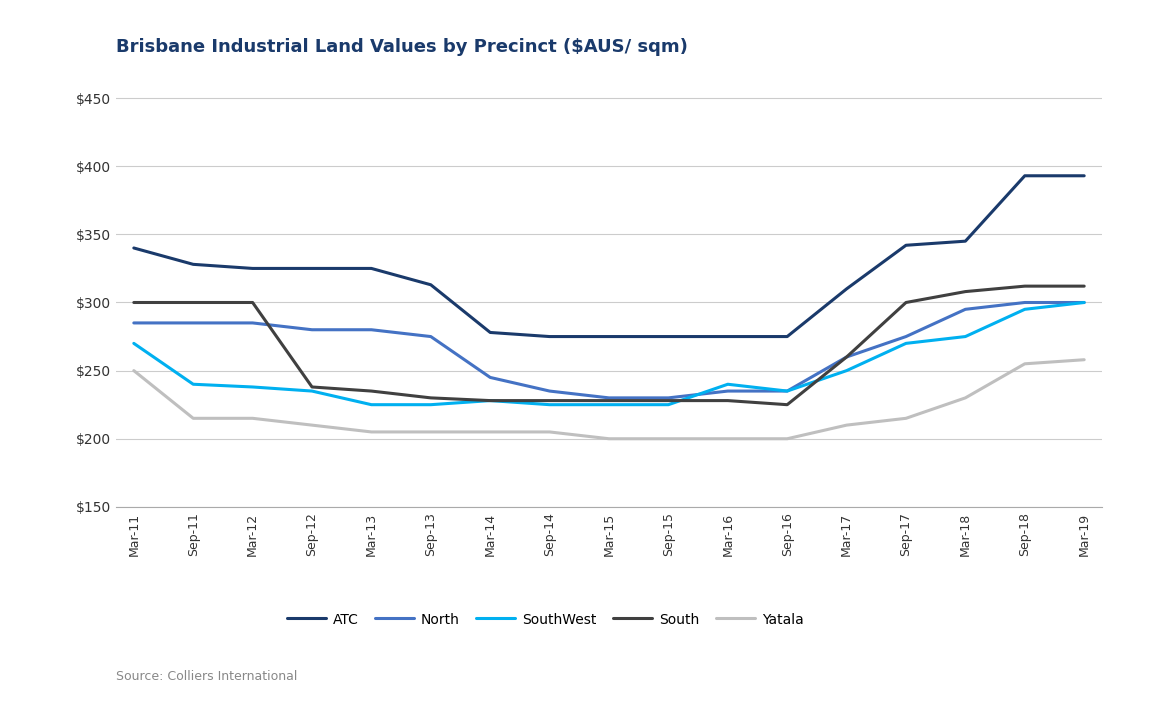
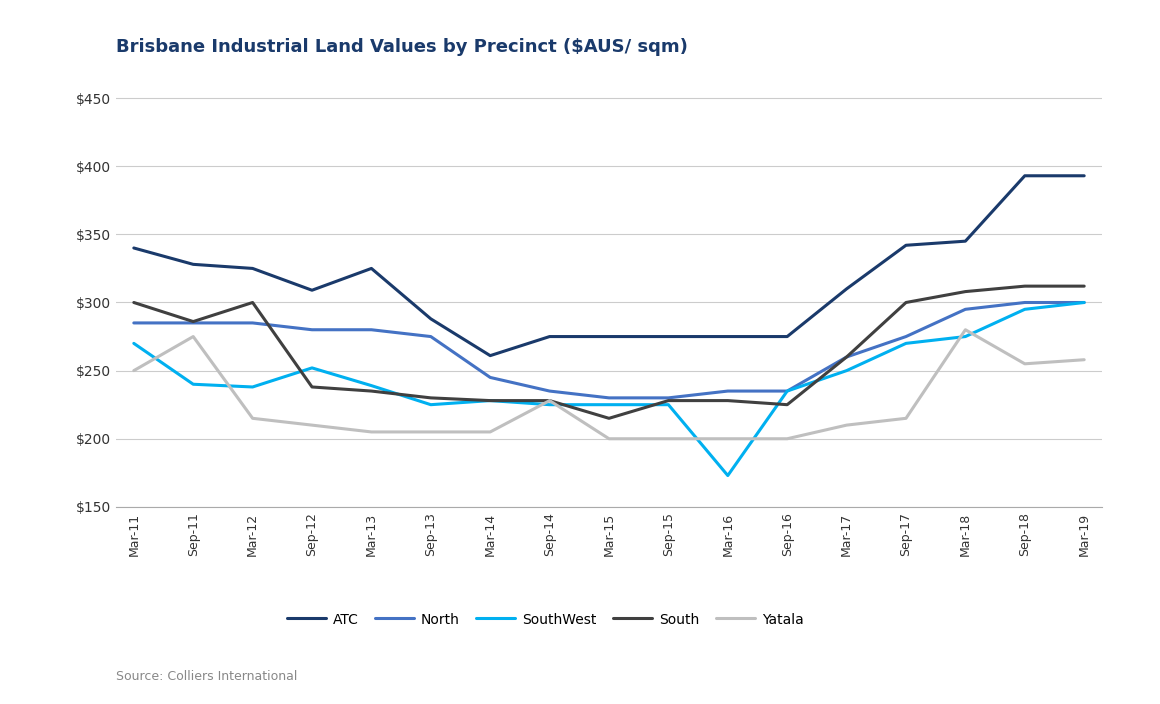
South/Sep-11: $300 -> $286
Yatala/Sep-11: $215 -> $275
ATC/Sep-12: $325 -> $309
SouthWest/Sep-12: $235 -> $252
SouthWest/Mar-13: $225 -> $239
ATC/Sep-13: $313 -> $288
ATC/Mar-14: $278 -> $261
Yatala/Sep-14: $205 -> $228
South/Mar-15: $228 -> $215
SouthWest/Mar-16: $240 -> $173
Yatala/Mar-18: $230 -> $280
